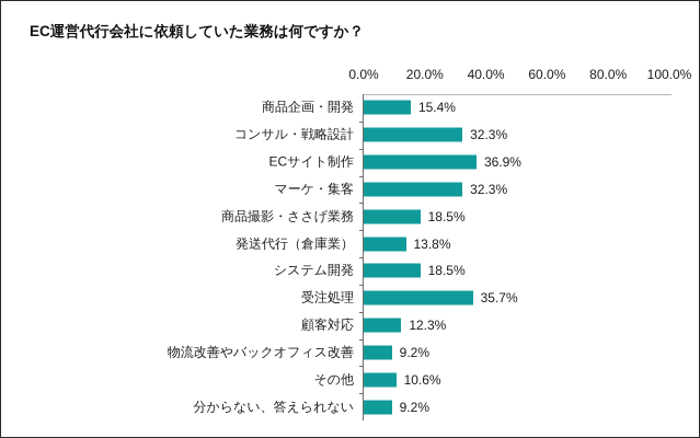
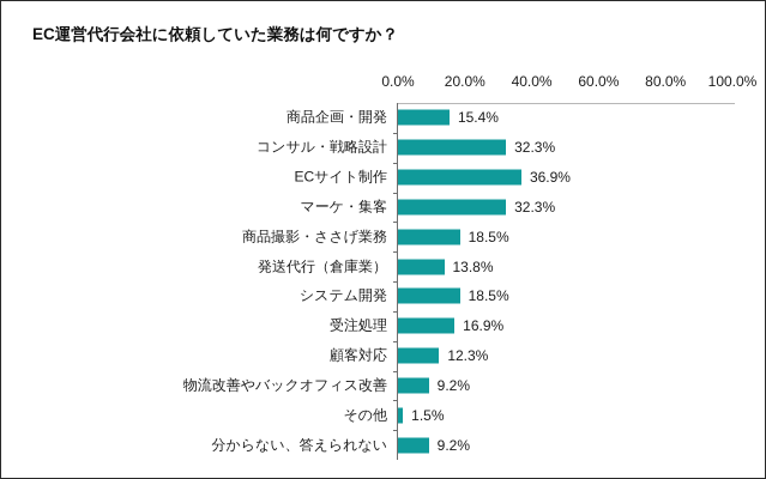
受注処理: 35.7% -> 16.9%
その他: 10.6% -> 1.5%
